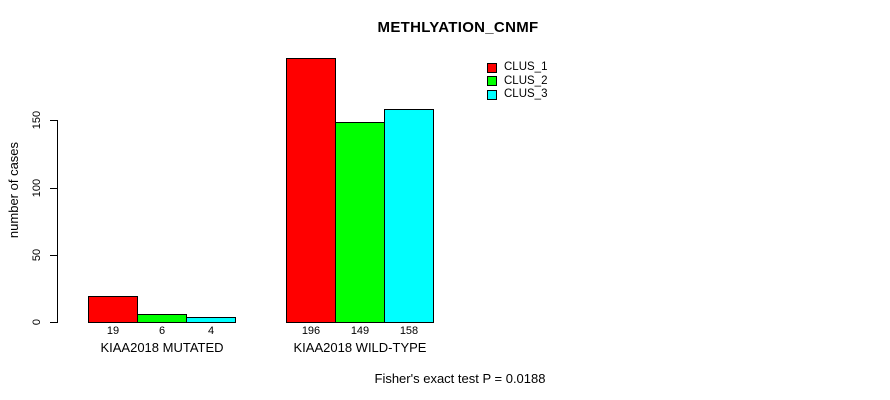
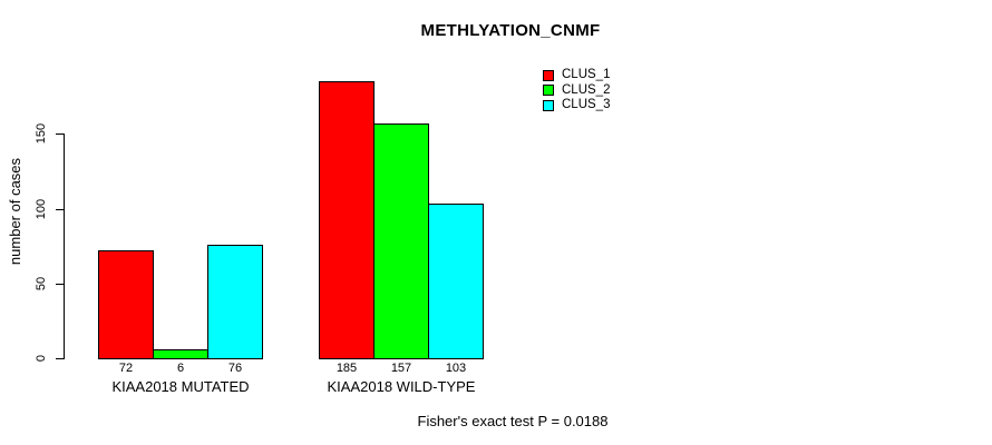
CLUS_1/KIAA2018 MUTATED: 19 -> 72
CLUS_3/KIAA2018 MUTATED: 4 -> 76
CLUS_1/KIAA2018 WILD-TYPE: 196 -> 185
CLUS_2/KIAA2018 WILD-TYPE: 149 -> 157
CLUS_3/KIAA2018 WILD-TYPE: 158 -> 103
